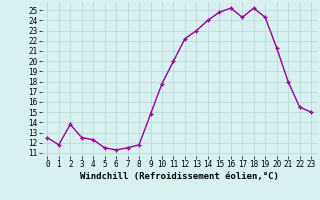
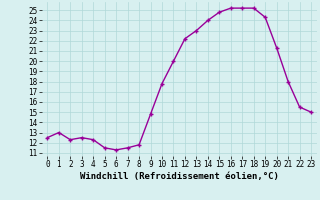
1: 11.8 -> 13.0
2: 13.8 -> 12.3
17: 24.3 -> 25.2
